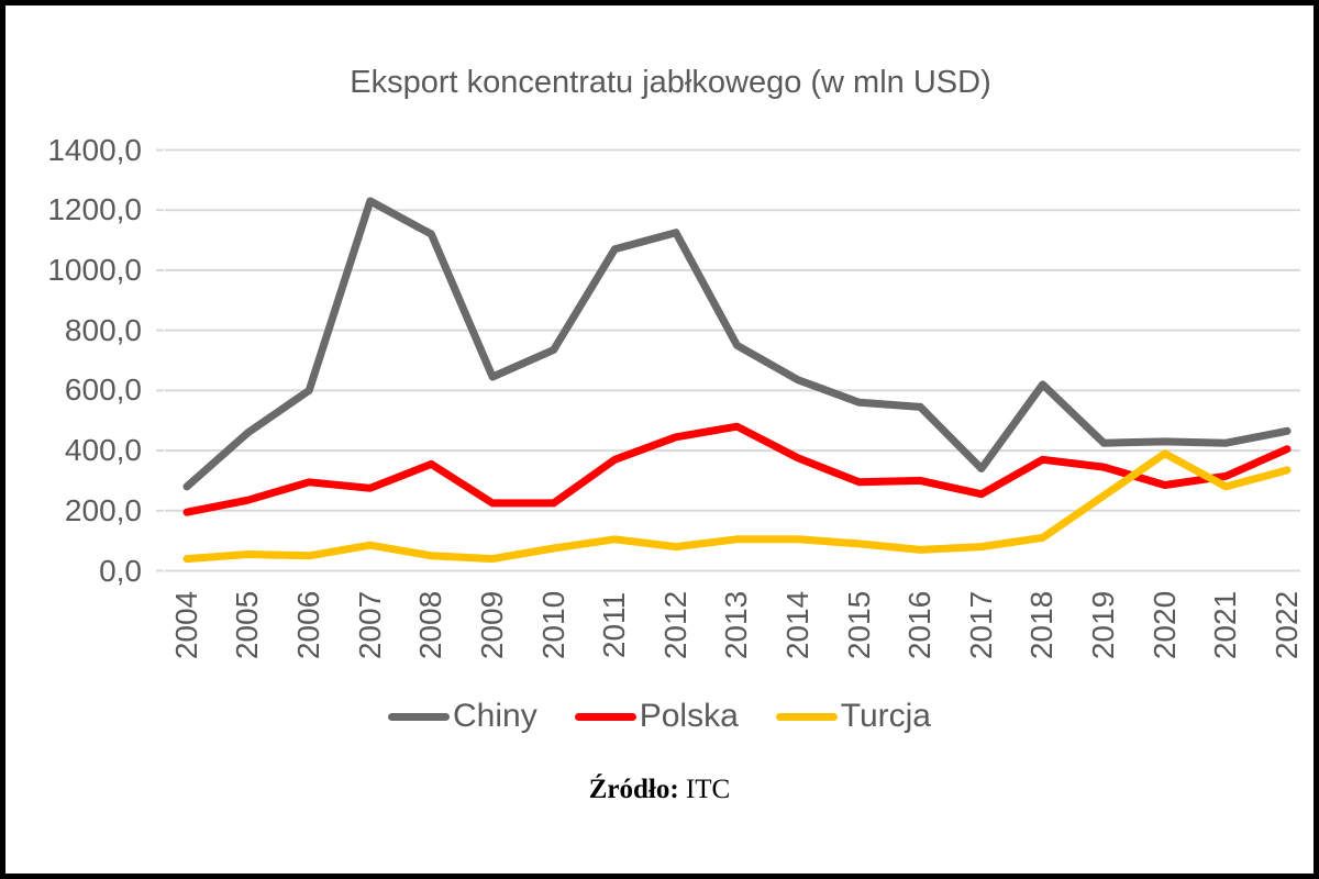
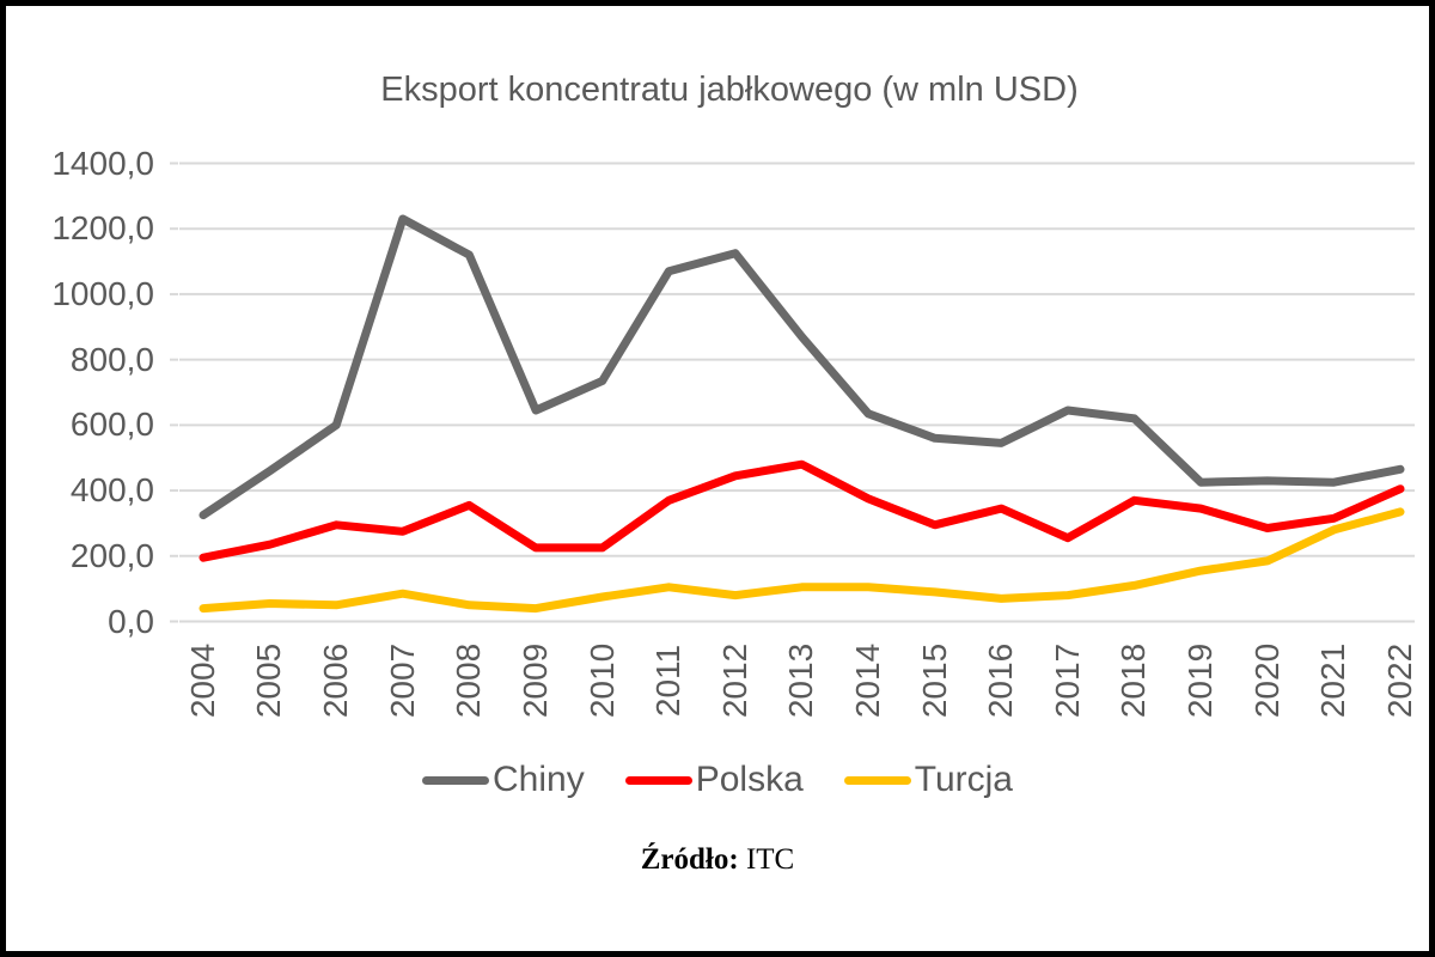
Chiny/2004: 280 -> 320
Chiny/2013: 750 -> 870
Polska/2016: 300 -> 340
Chiny/2017: 340 -> 640
Turcja/2019: 250 -> 160
Turcja/2020: 390 -> 180
